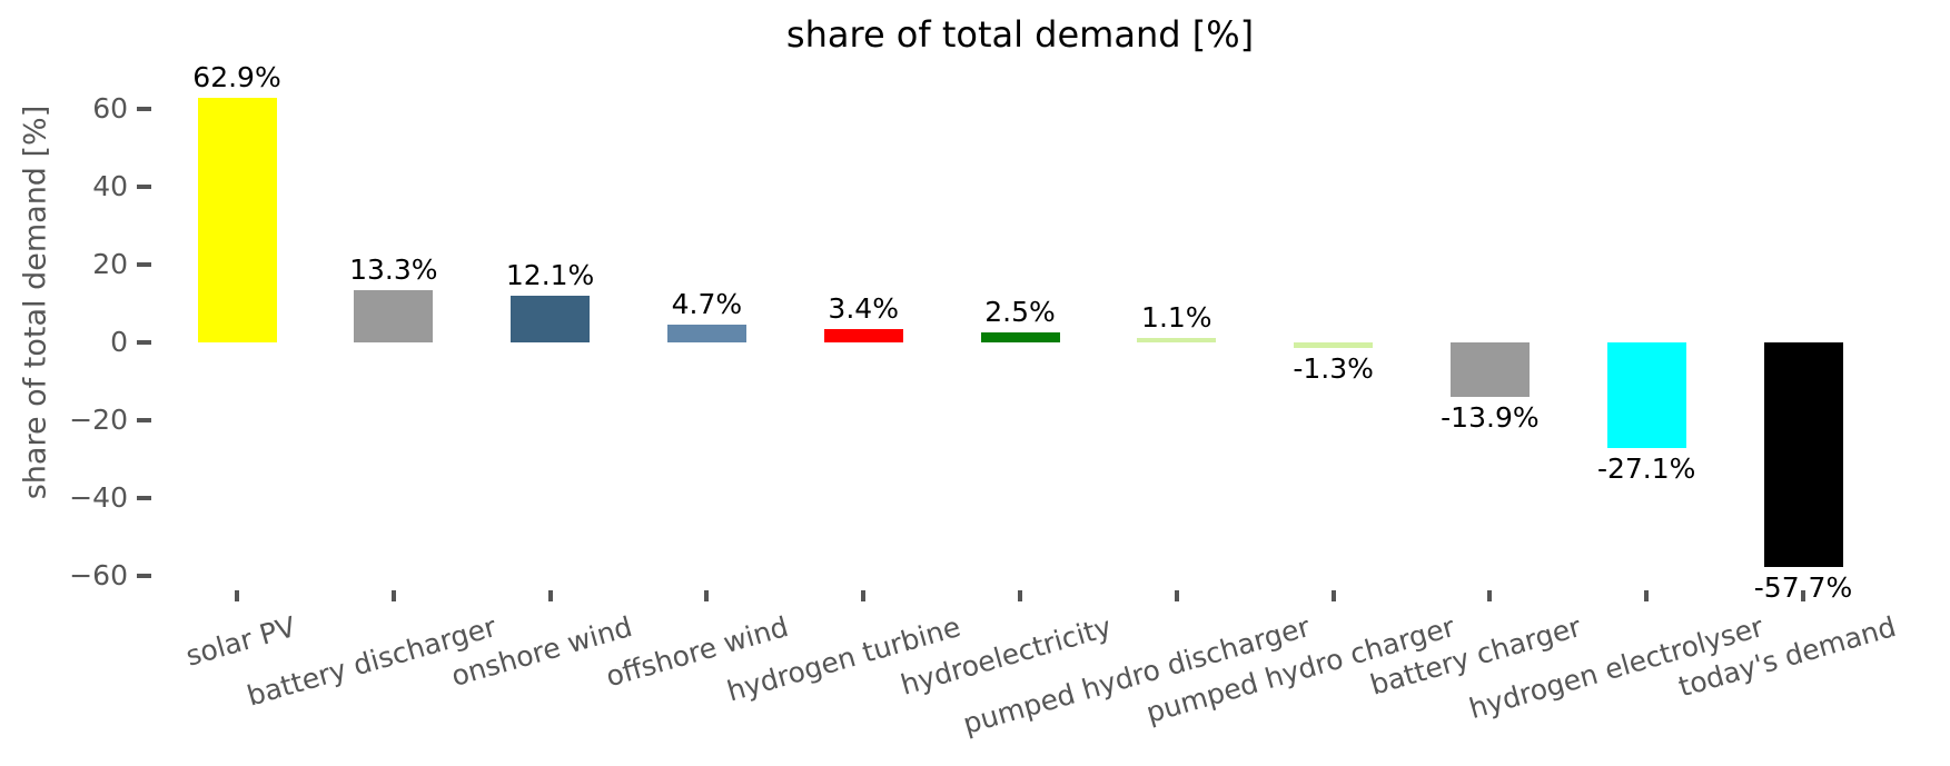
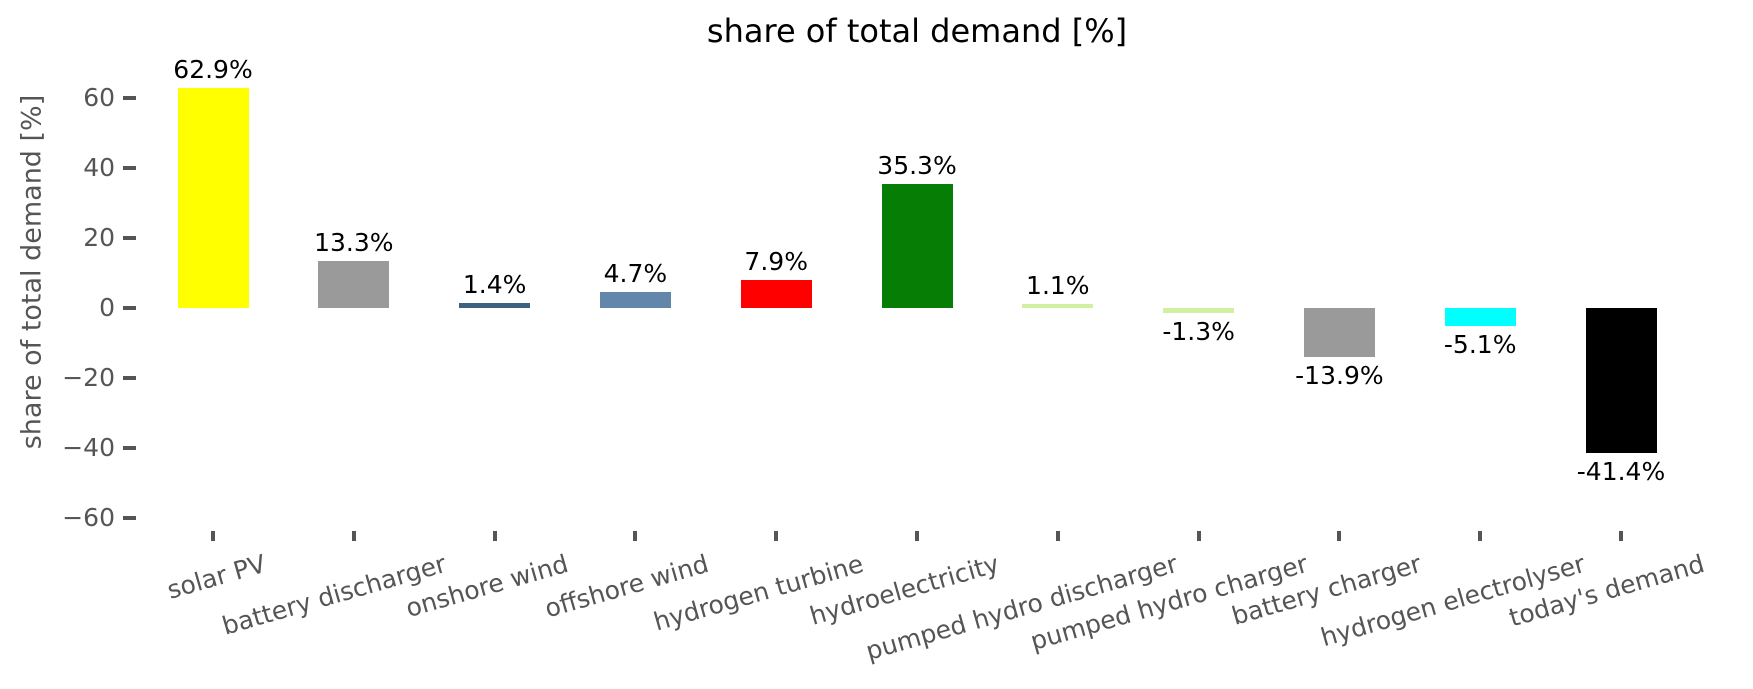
onshore wind: 12.1% -> 1.4%
hydrogen turbine: 3.4% -> 7.9%
hydroelectricity: 2.5% -> 35.3%
hydrogen electrolyser: -27.1% -> -5.1%
today's demand: -57.7% -> -41.4%
